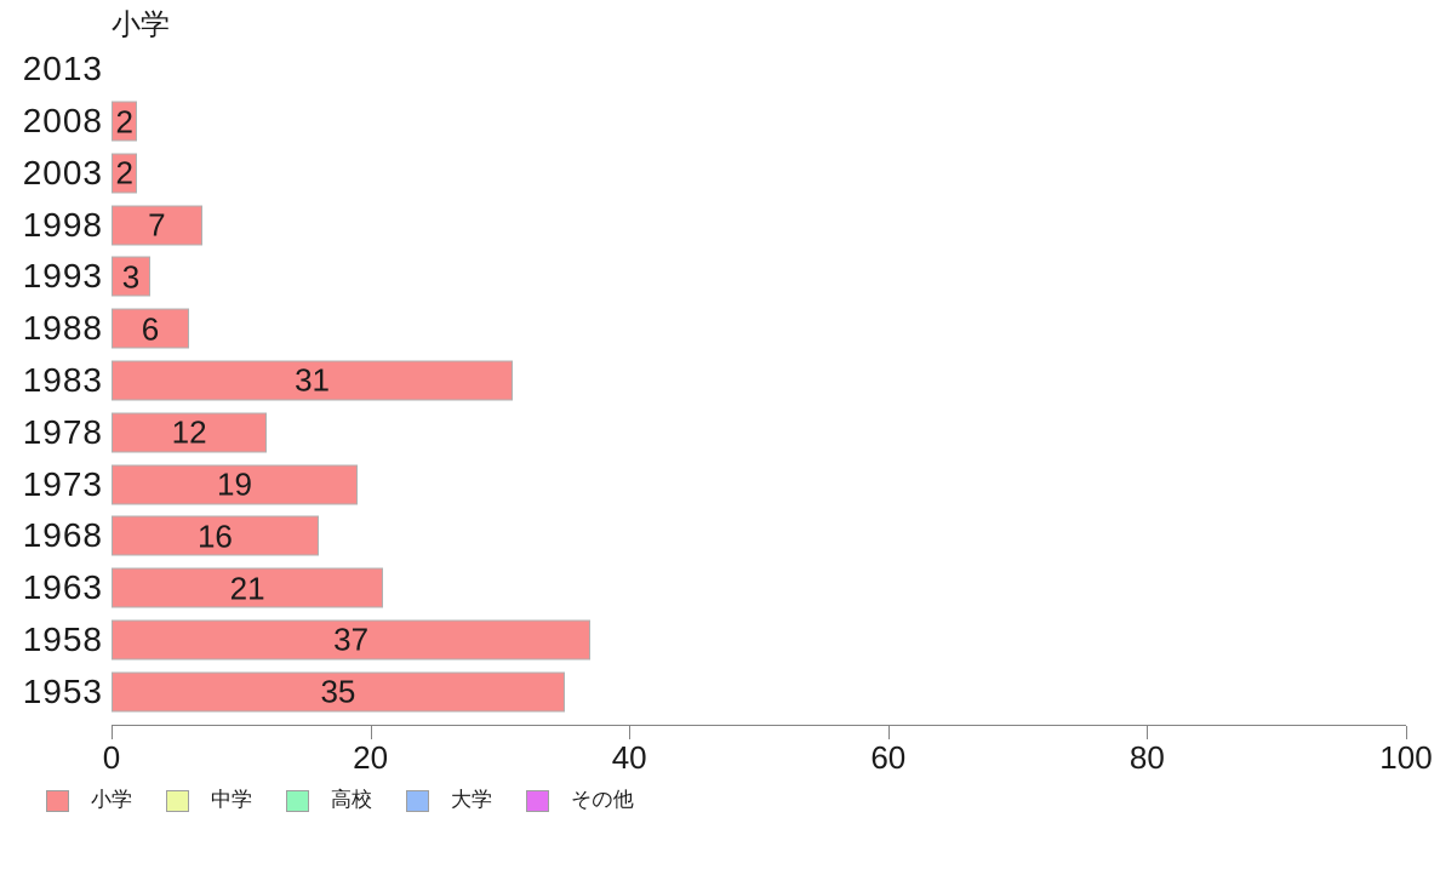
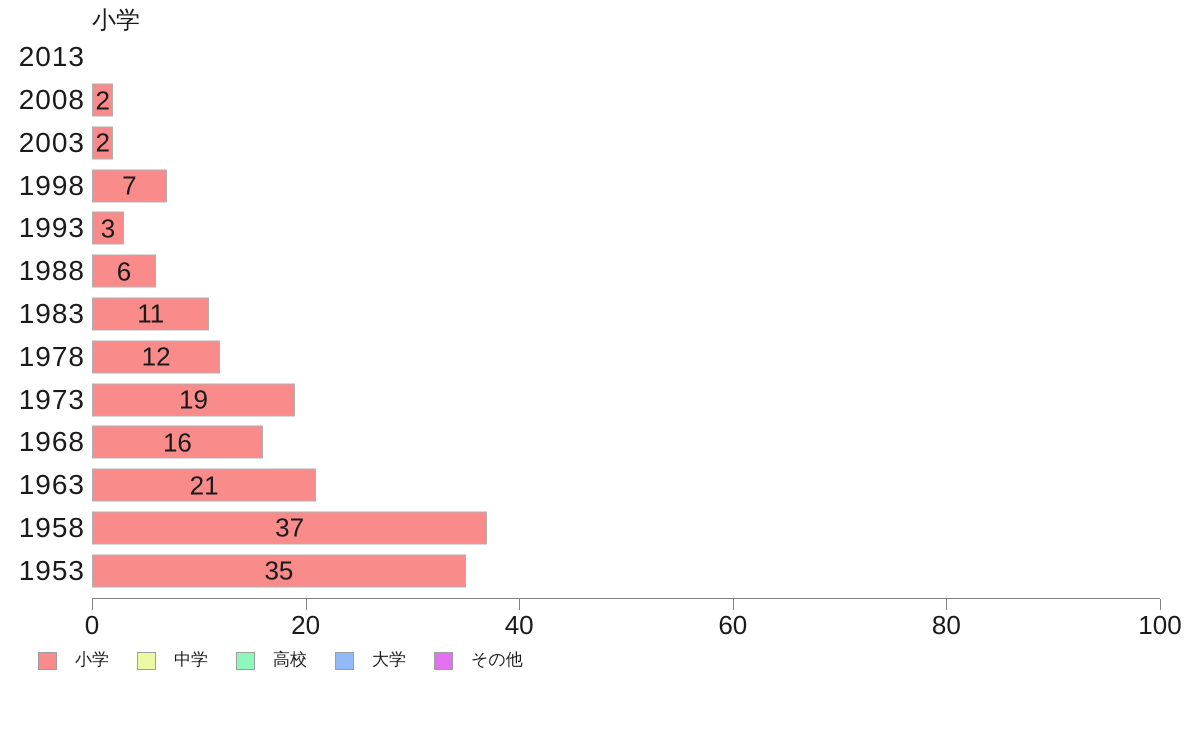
1983: 31 -> 11
